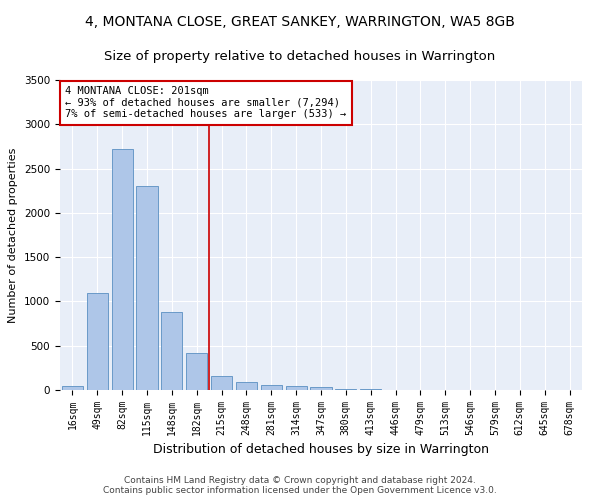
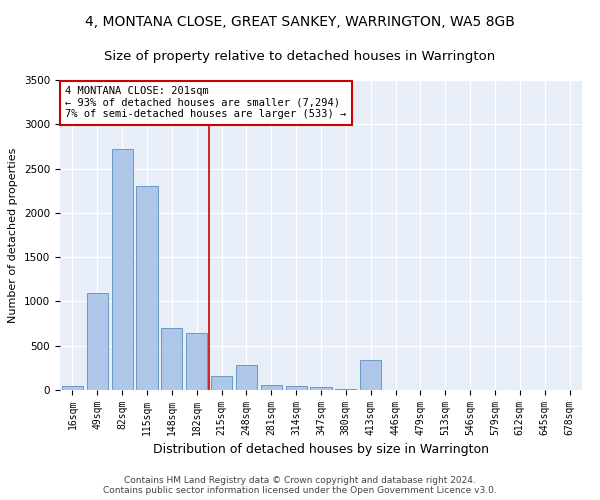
148sqm: 880 -> 700
182sqm: 420 -> 640
248sqm: 90 -> 280
413sqm: 10 -> 340
